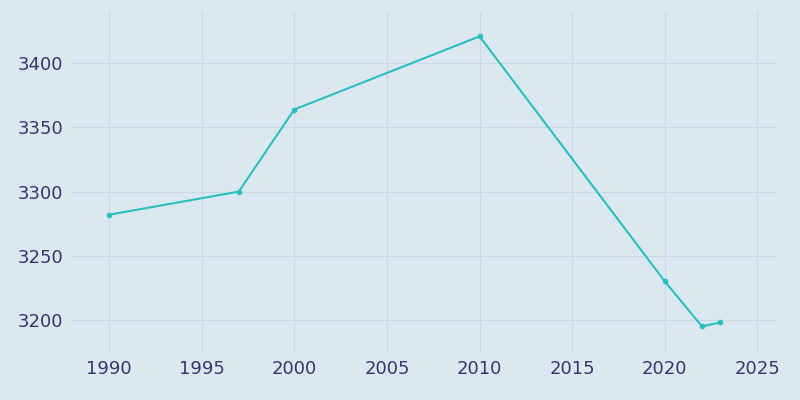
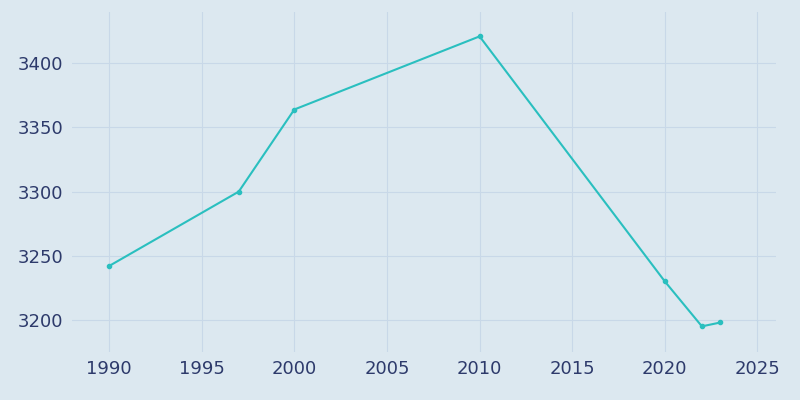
1990: 3282 -> 3242
